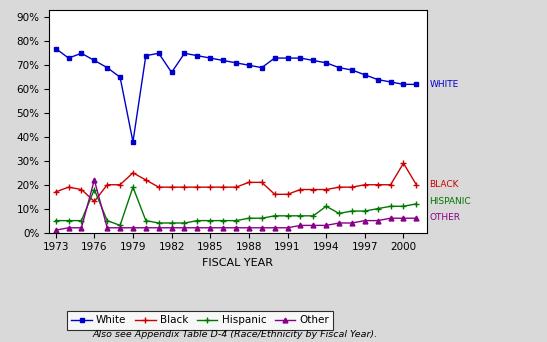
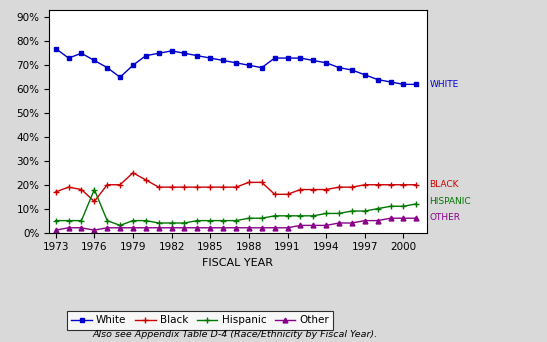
Other/1976: 22% -> 1%
White/1979: 38% -> 70%
Hispanic/1979: 19% -> 5%
White/1982: 67% -> 76%
Hispanic/1994: 11% -> 8%
Black/2000: 29% -> 20%
